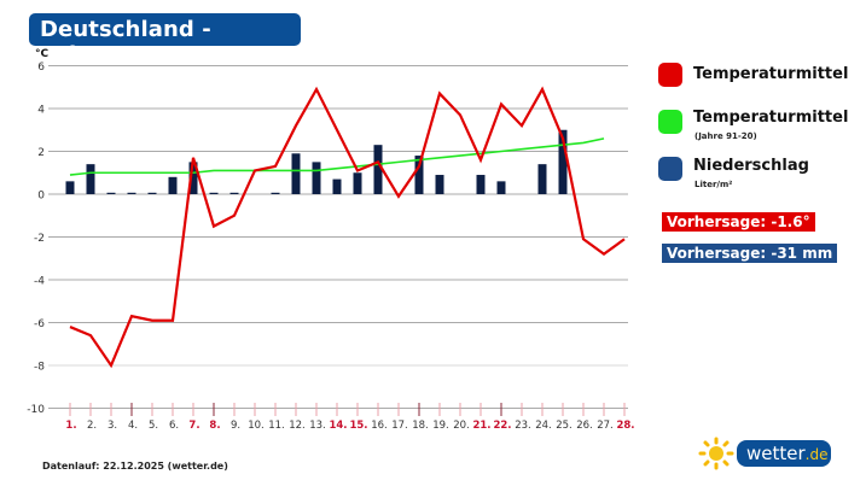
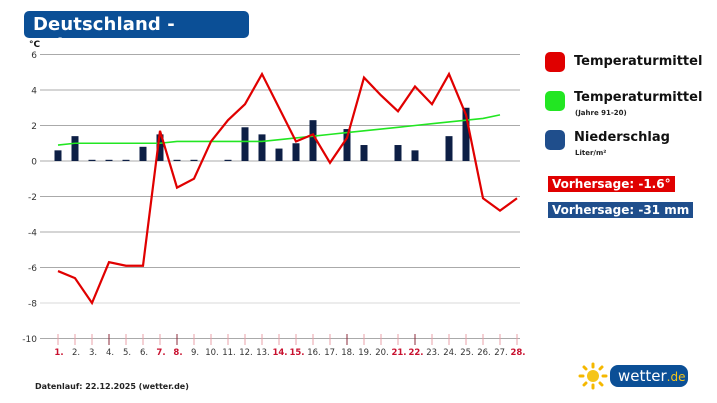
Temperaturmittel/11.: 1.3 -> 2.3
Temperaturmittel/21.: 1.6 -> 2.8
